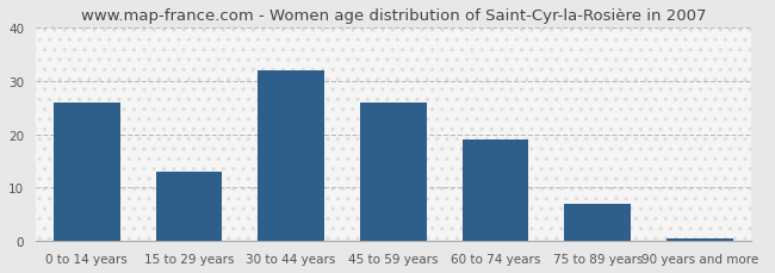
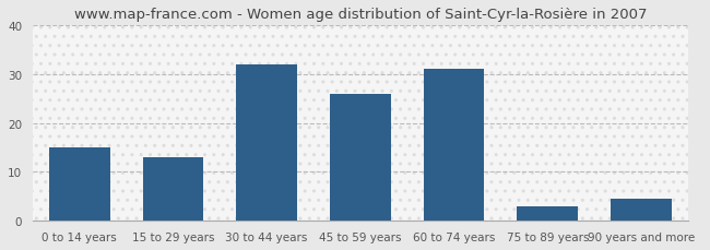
0 to 14 years: 26.0 -> 15.0
60 to 74 years: 19.0 -> 31.0
75 to 89 years: 7.0 -> 3.0
90 years and more: 0.5 -> 4.5
